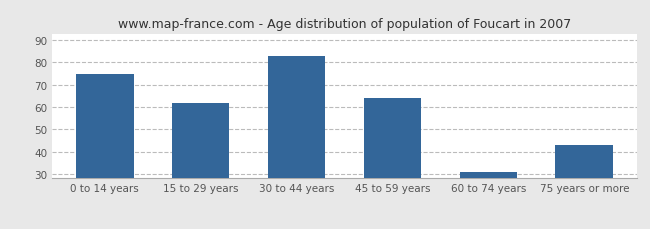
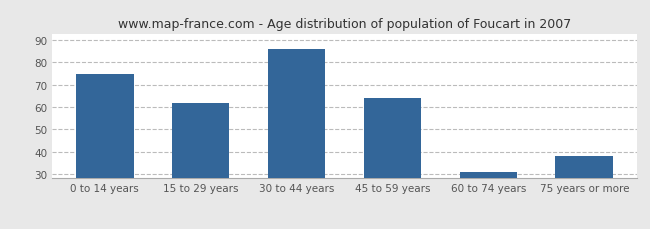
30 to 44 years: 83 -> 86
75 years or more: 43 -> 38
